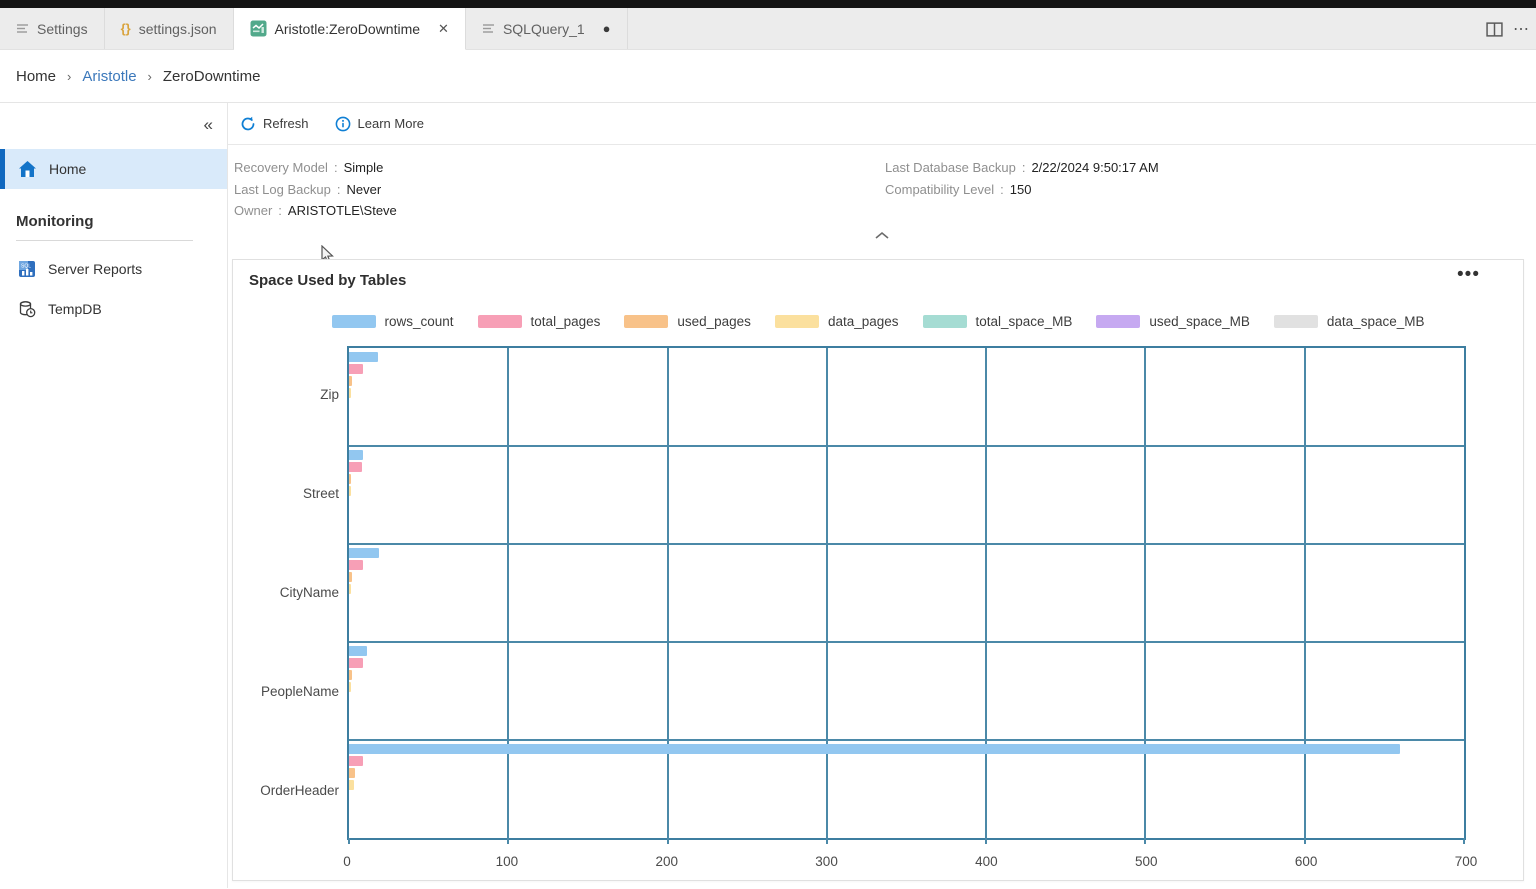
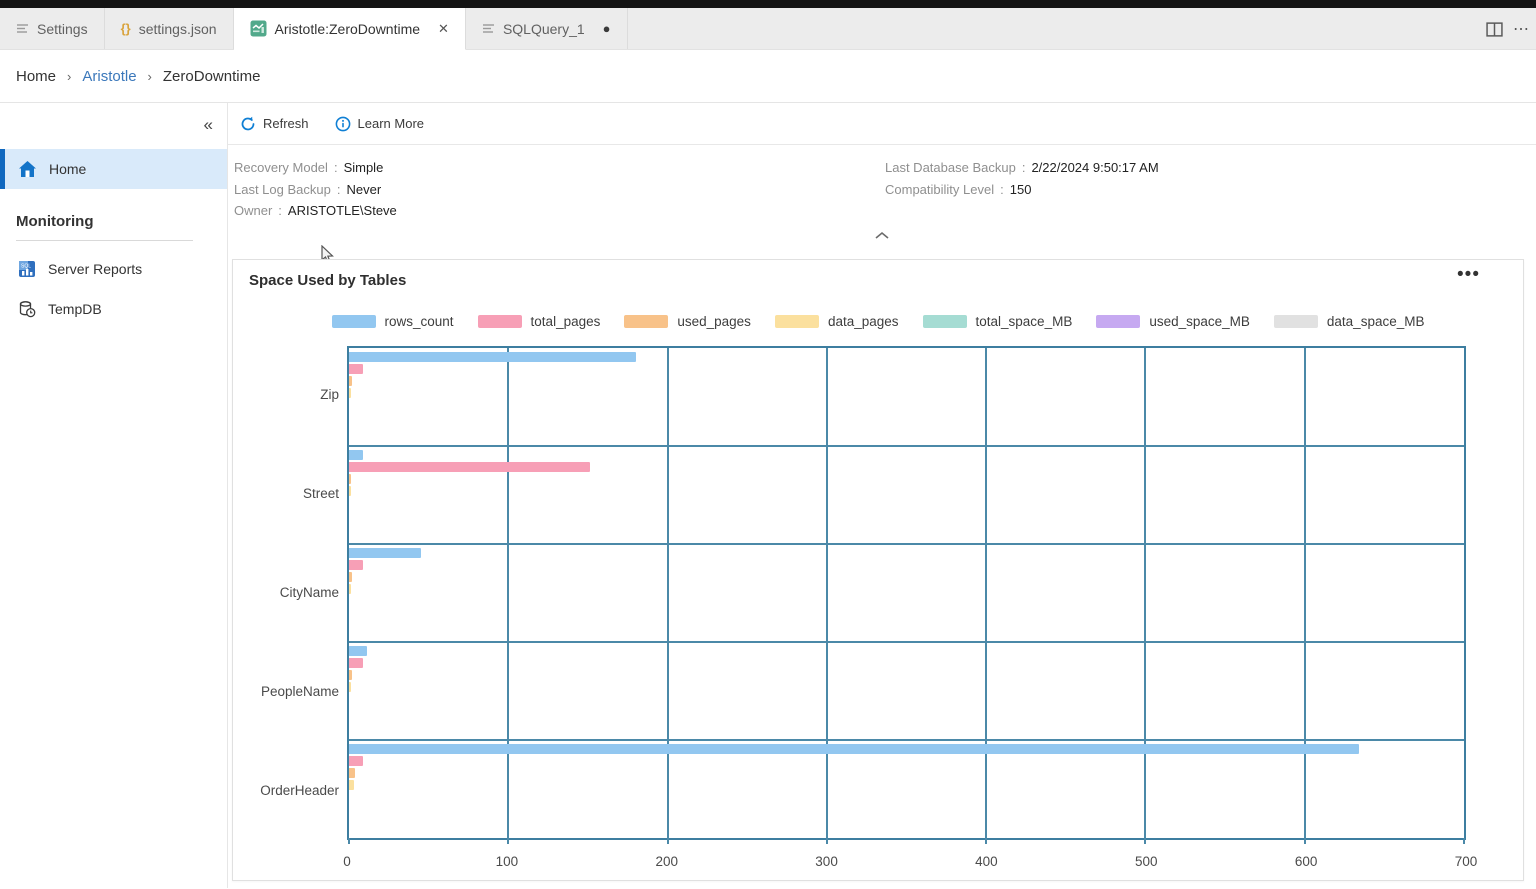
rows_count/Zip: 18 -> 180
total_pages/Street: 8 -> 151
rows_count/CityName: 19 -> 45
rows_count/OrderHeader: 660 -> 634
